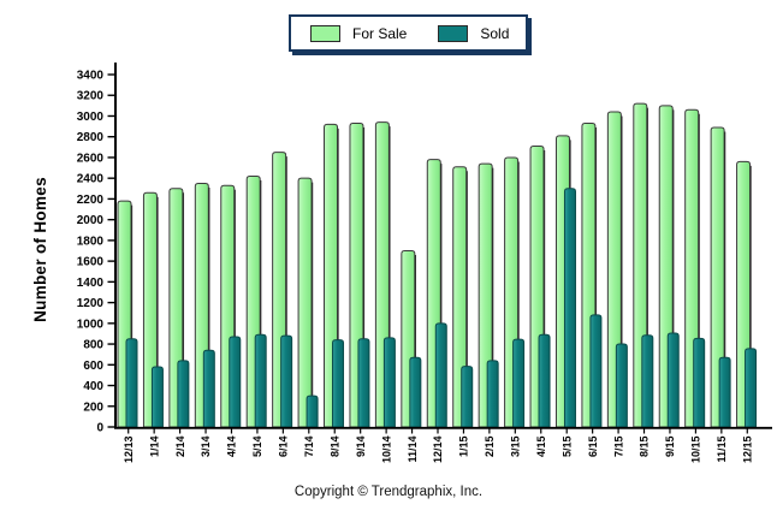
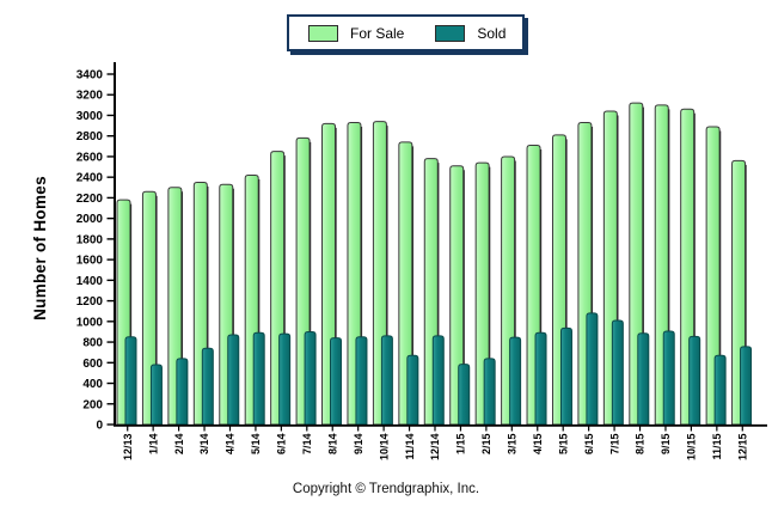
For Sale/7/14: 2400 -> 2800
Sold/7/14: 300 -> 900
For Sale/11/14: 1700 -> 2700
Sold/12/14: 1000 -> 900
Sold/5/15: 2300 -> 900
Sold/7/15: 800 -> 1000
